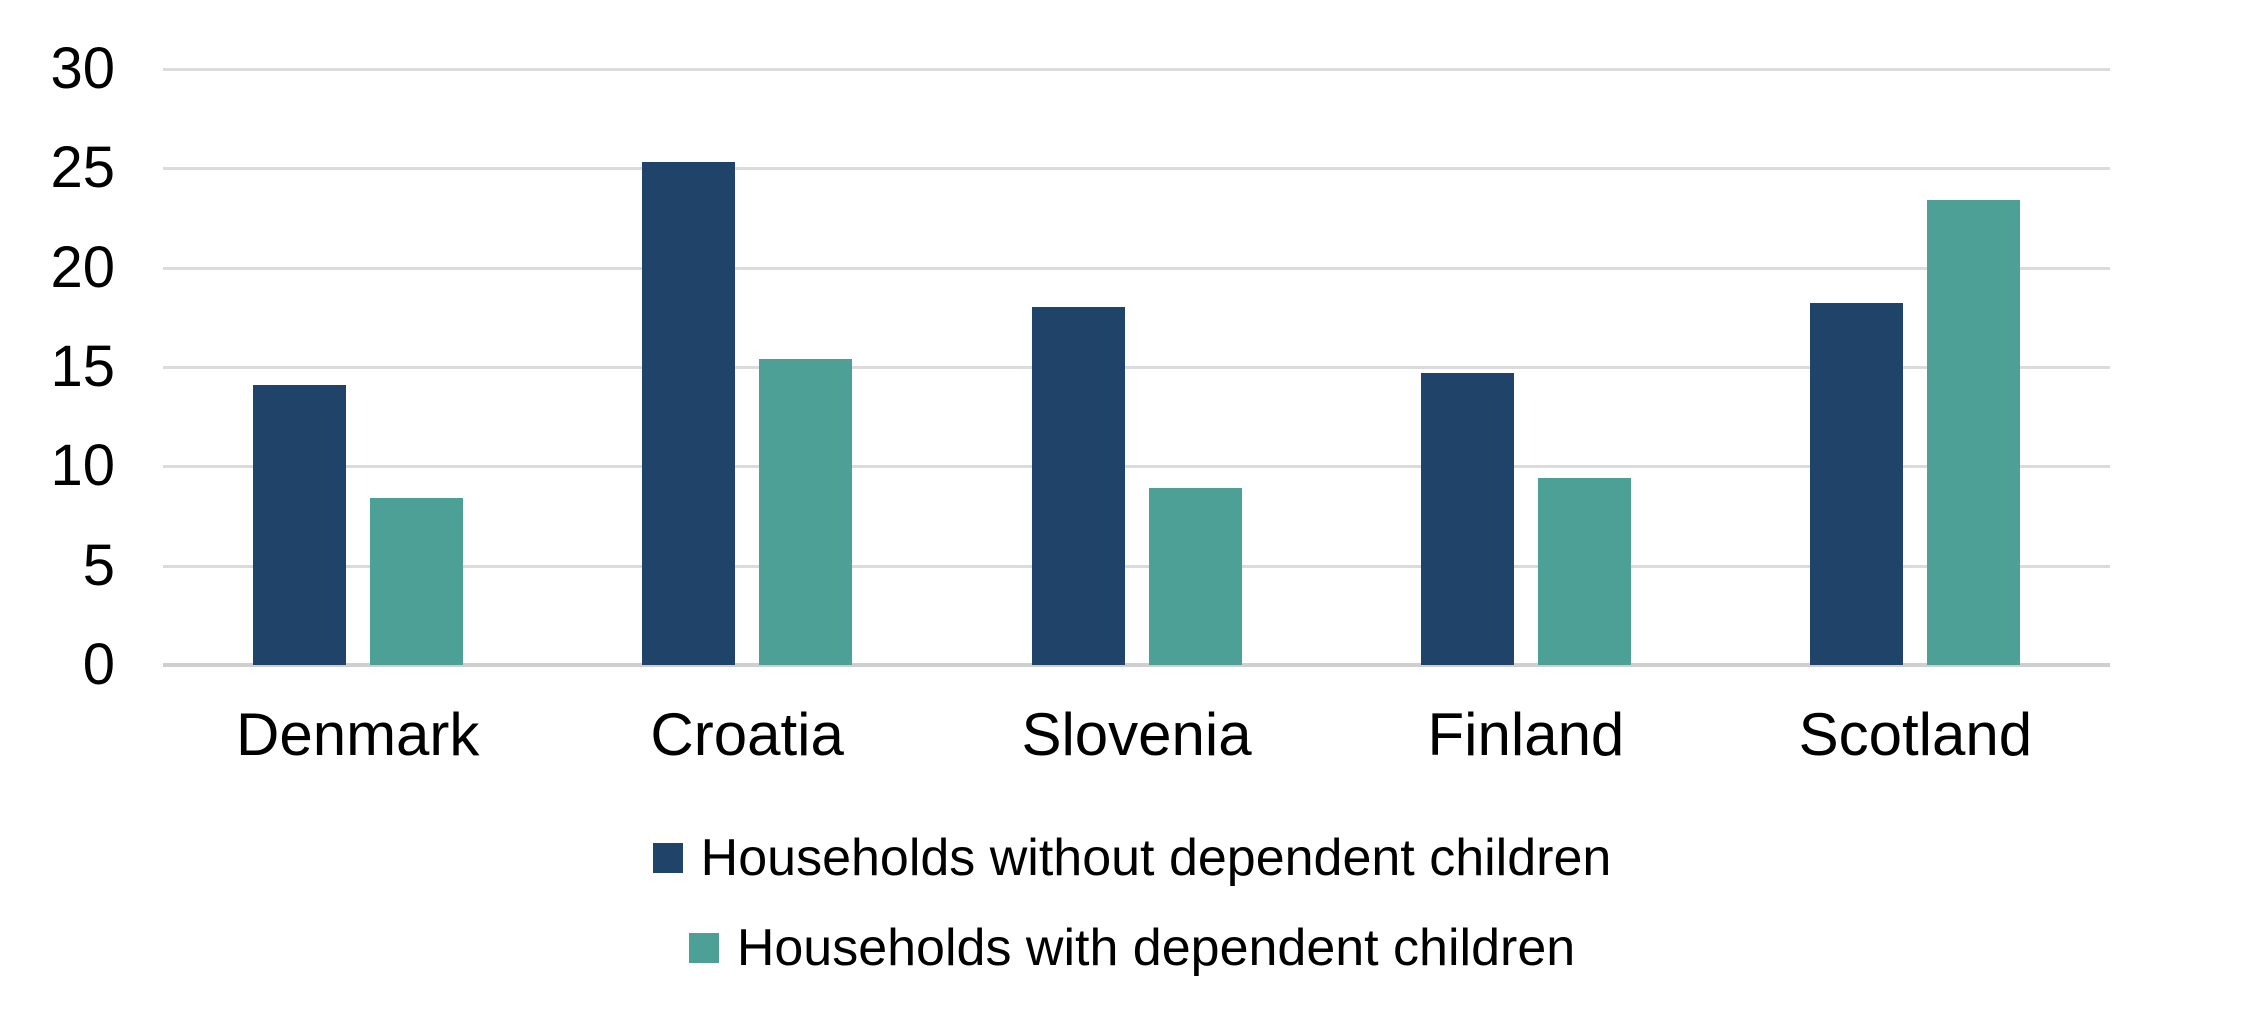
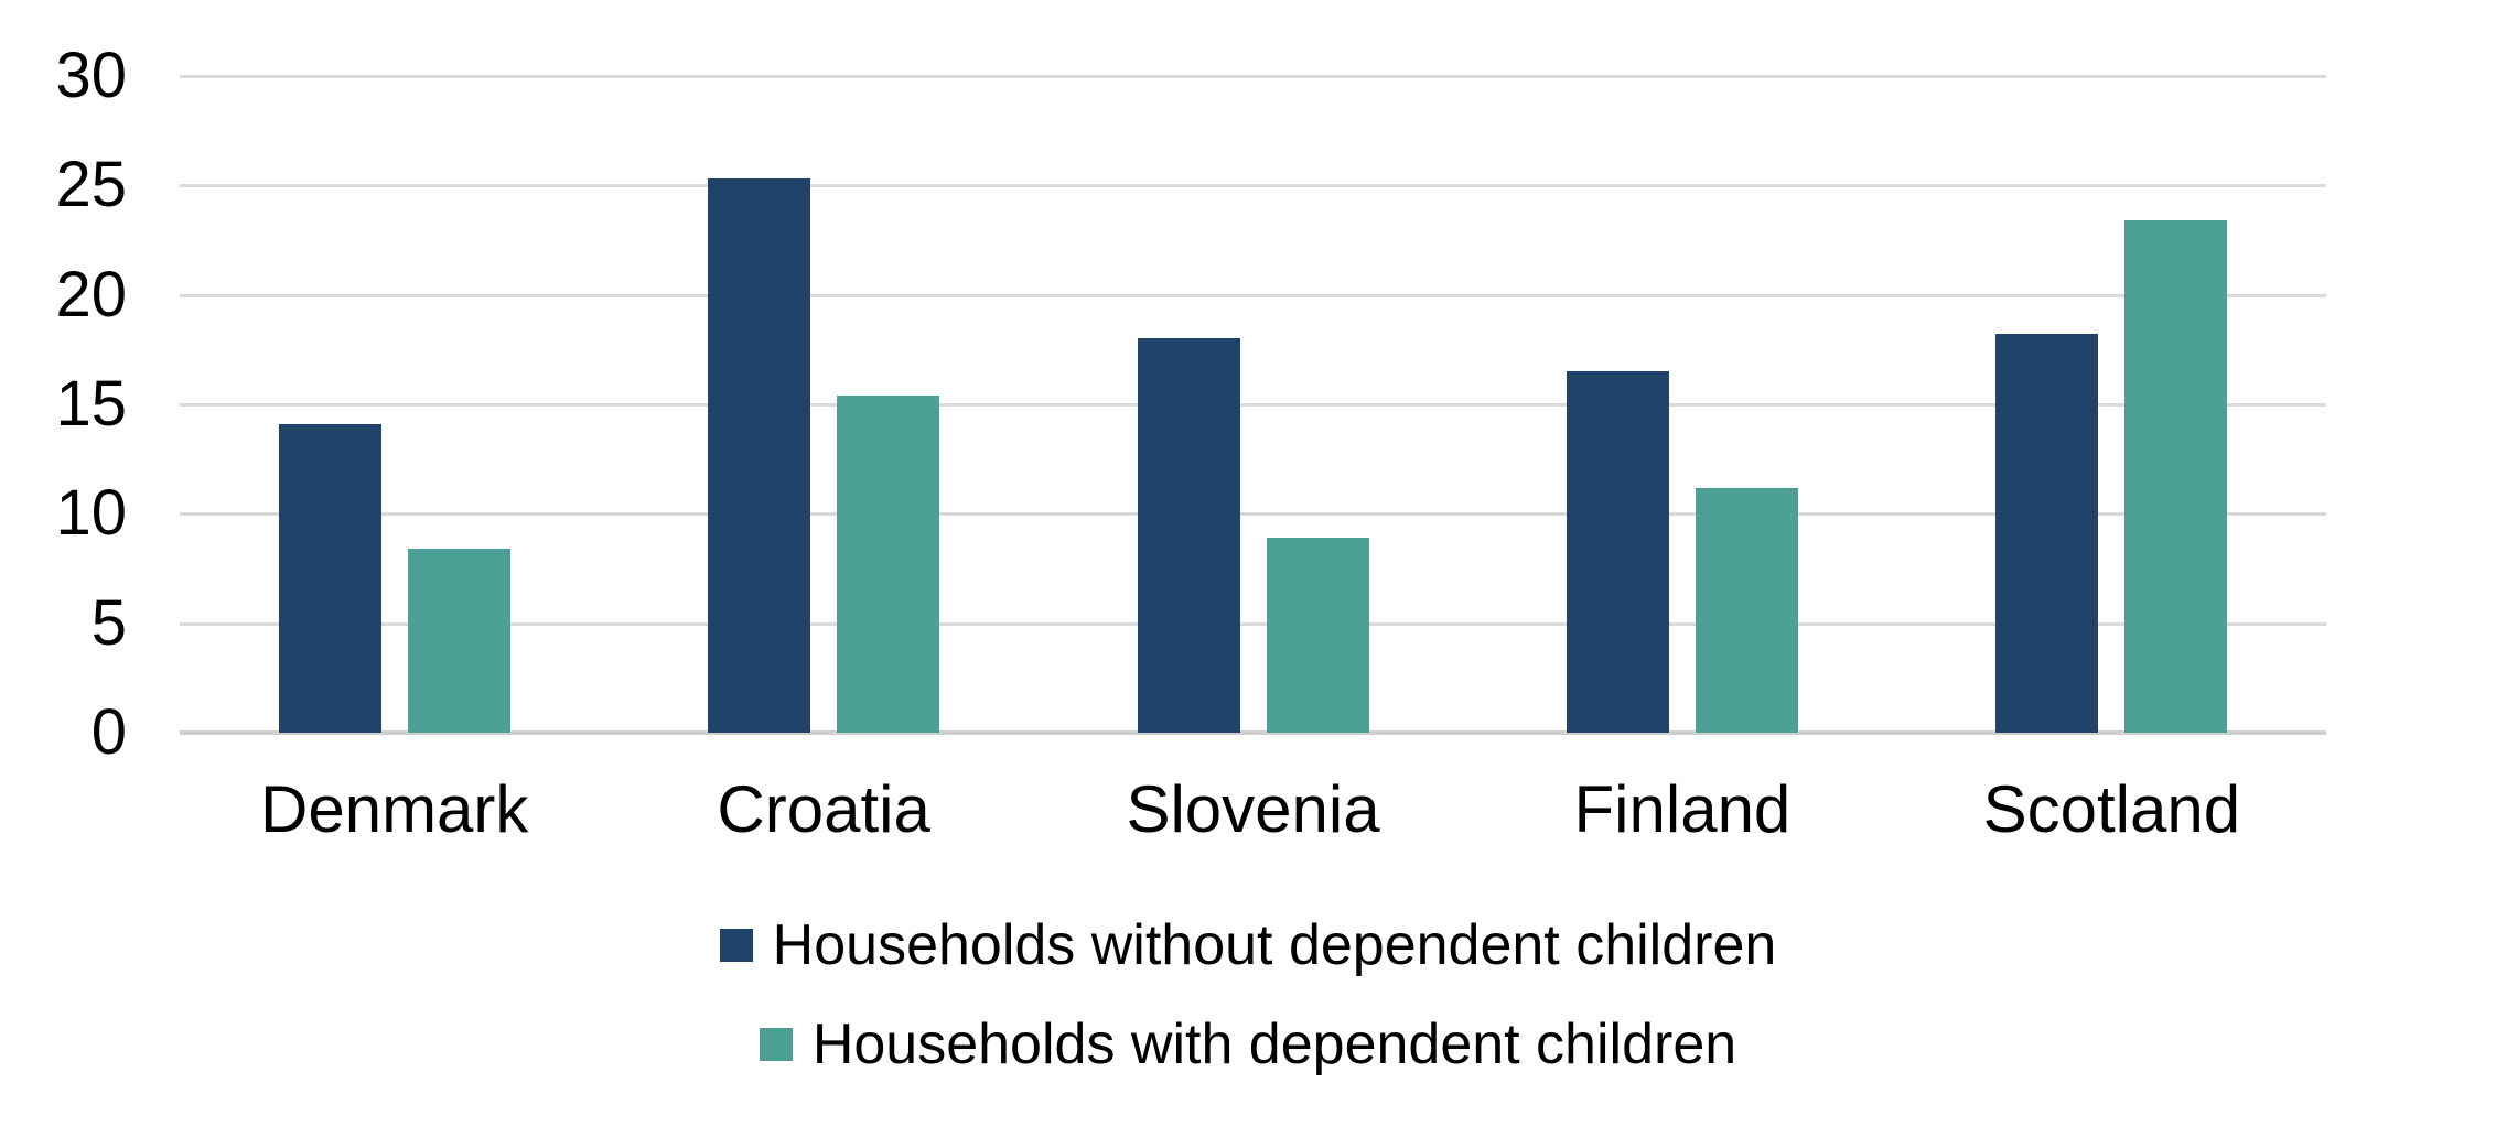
Households without dependent children/Finland: 14.7 -> 16.5
Households with dependent children/Finland: 9.4 -> 11.2
